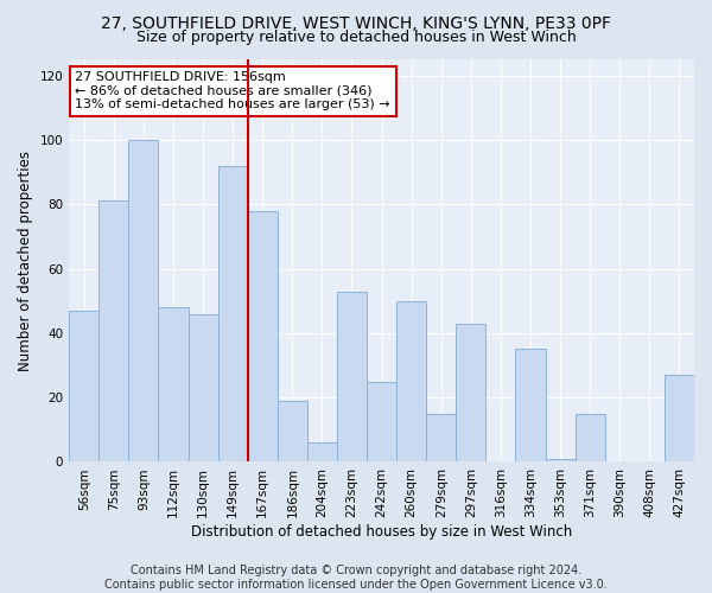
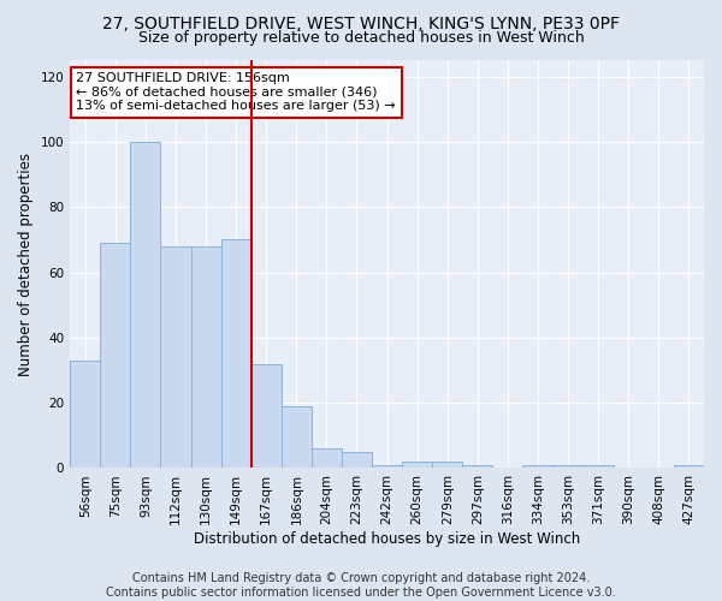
56sqm: 47 -> 33
75sqm: 81 -> 69
112sqm: 48 -> 68
130sqm: 46 -> 68
149sqm: 92 -> 70
167sqm: 78 -> 32
223sqm: 53 -> 5
242sqm: 25 -> 1
260sqm: 50 -> 2
279sqm: 15 -> 2
297sqm: 43 -> 1
334sqm: 35 -> 1
371sqm: 15 -> 1
427sqm: 27 -> 1
